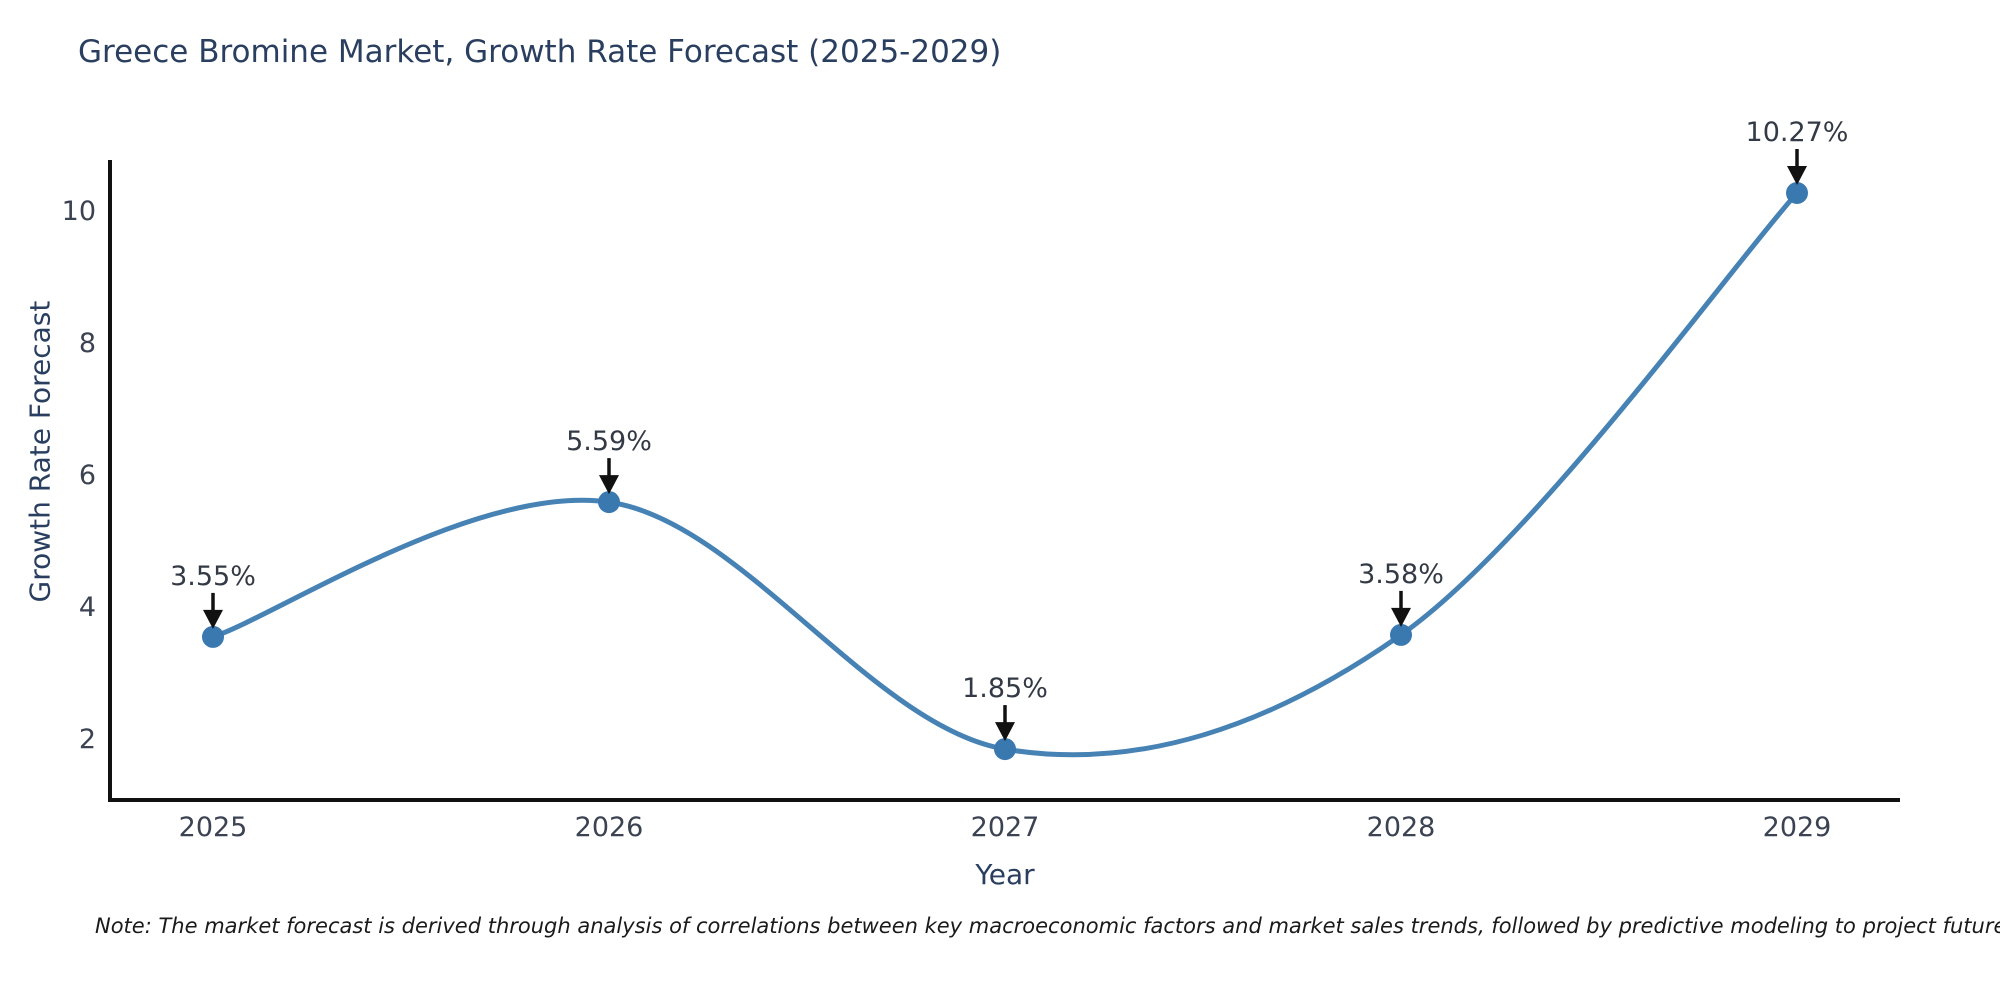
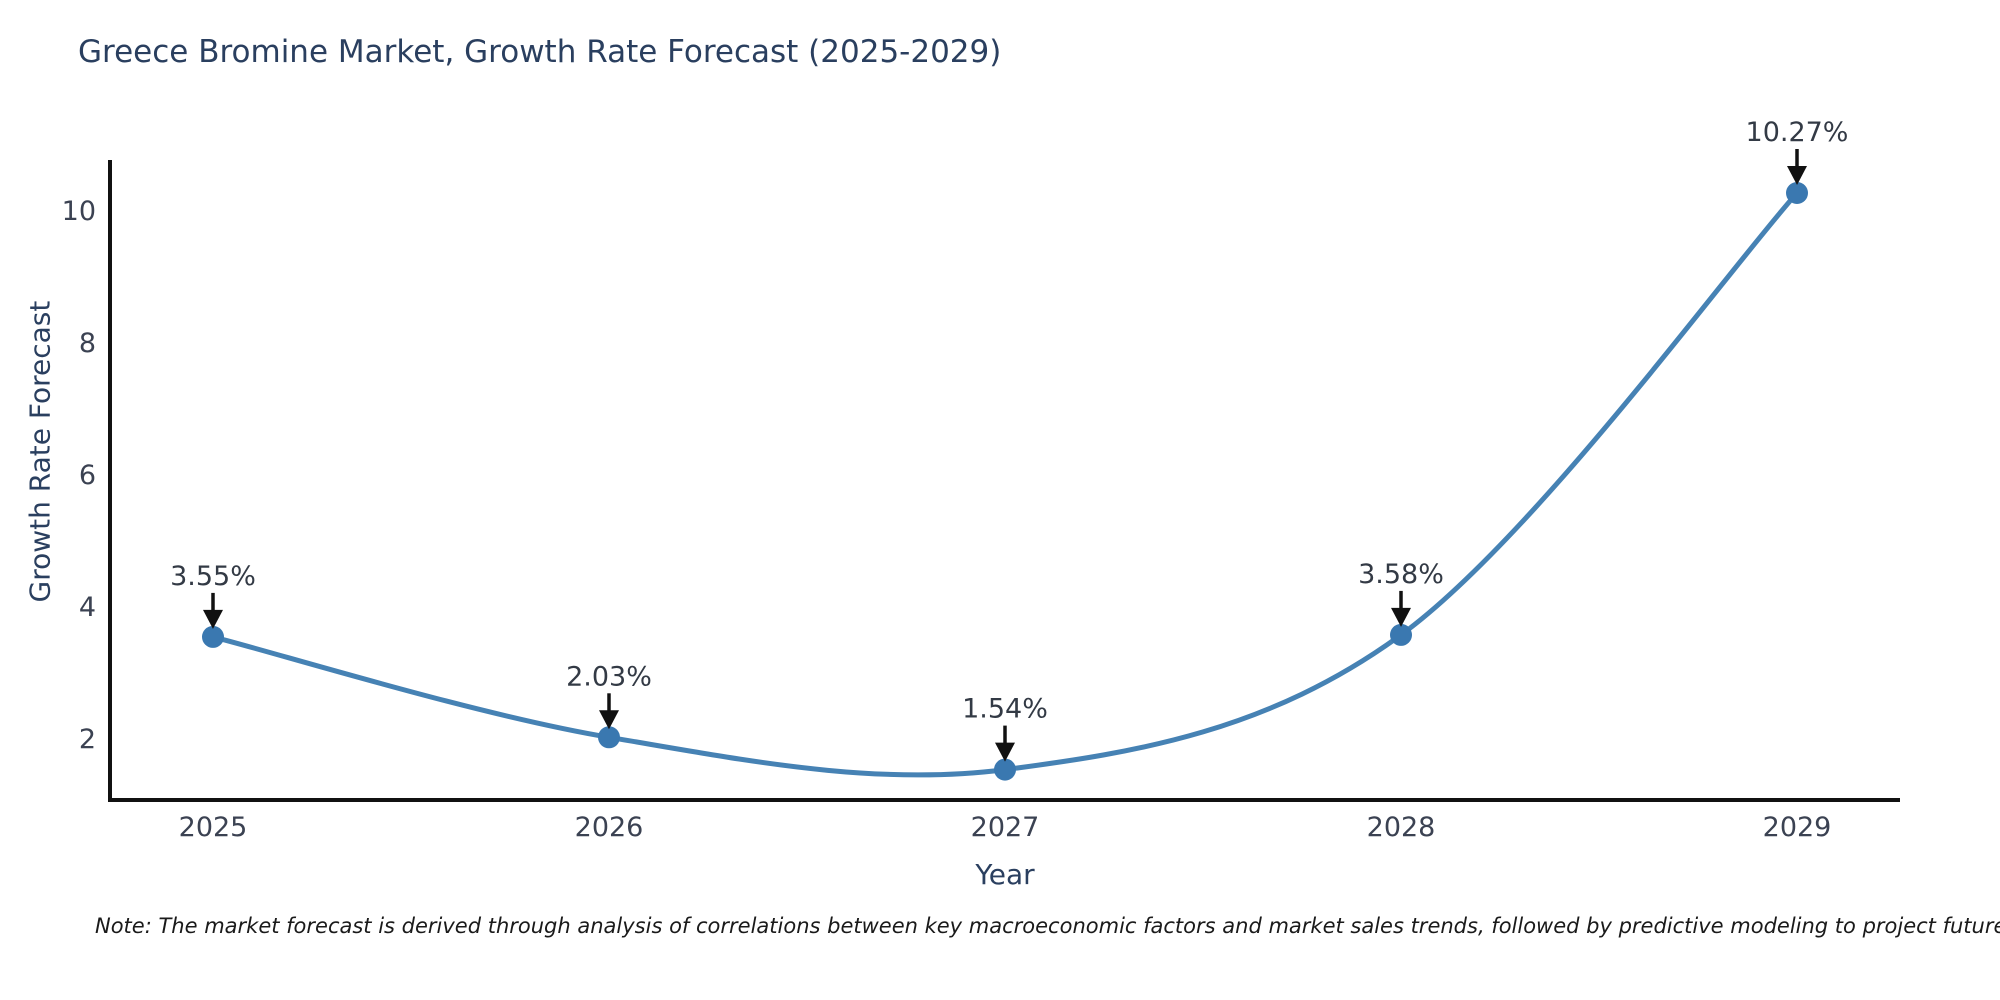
2026: 5.59% -> 2.03%
2027: 1.85% -> 1.54%
